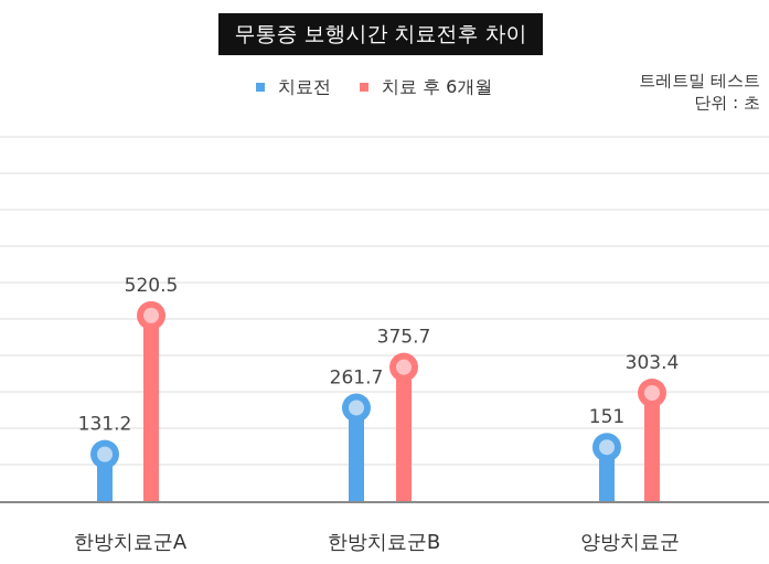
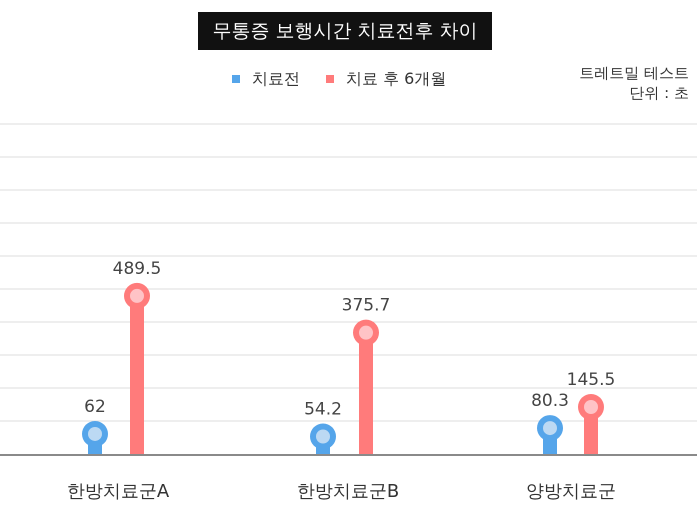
치료전/한방치료군A: 131.2 -> 62
치료 후 6개월/한방치료군A: 520.5 -> 489.5
치료전/한방치료군B: 261.7 -> 54.2
치료전/양방치료군: 151 -> 80.3
치료 후 6개월/양방치료군: 303.4 -> 145.5
